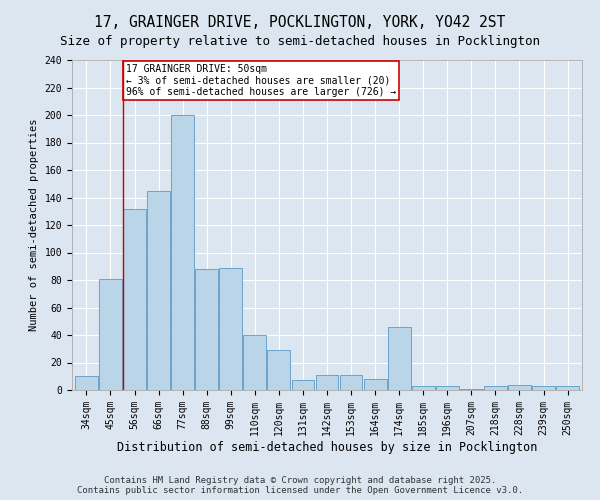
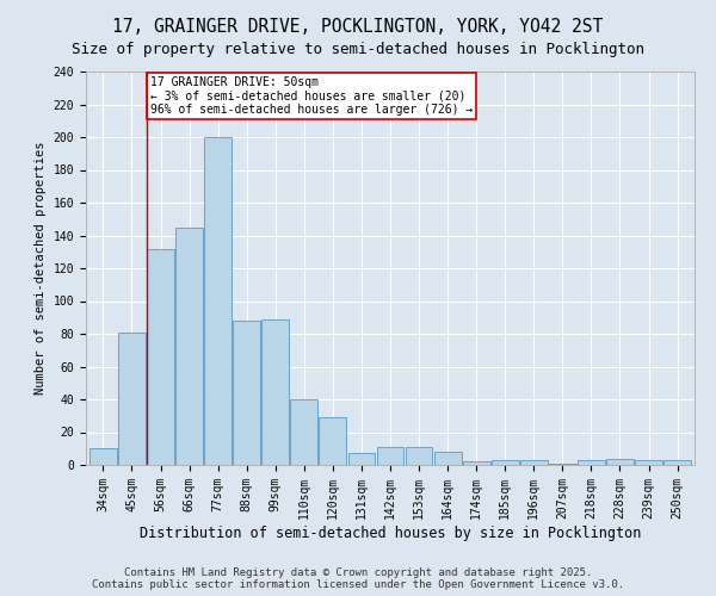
174sqm: 46 -> 2
